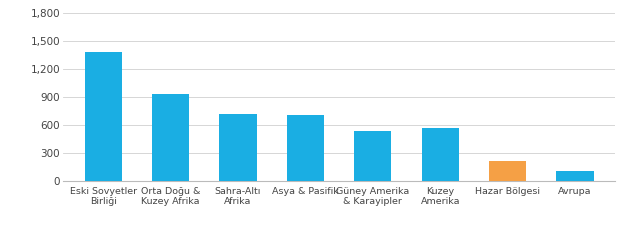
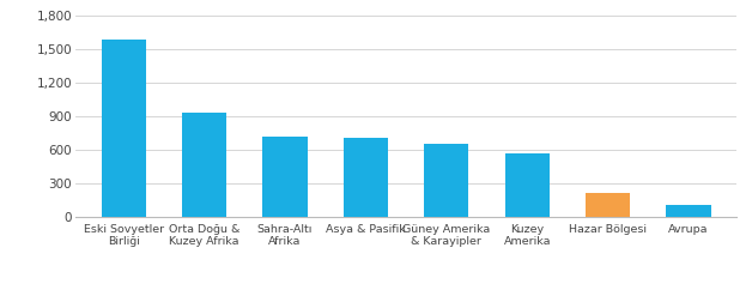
Eski Sovyetler Birliği: 1,380 -> 1,580
Güney Amerika & Karayipler: 540 -> 660
